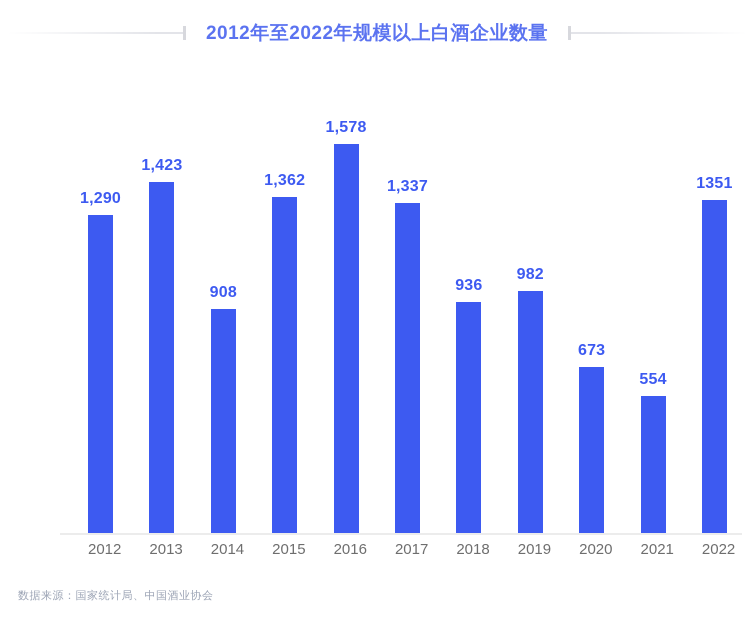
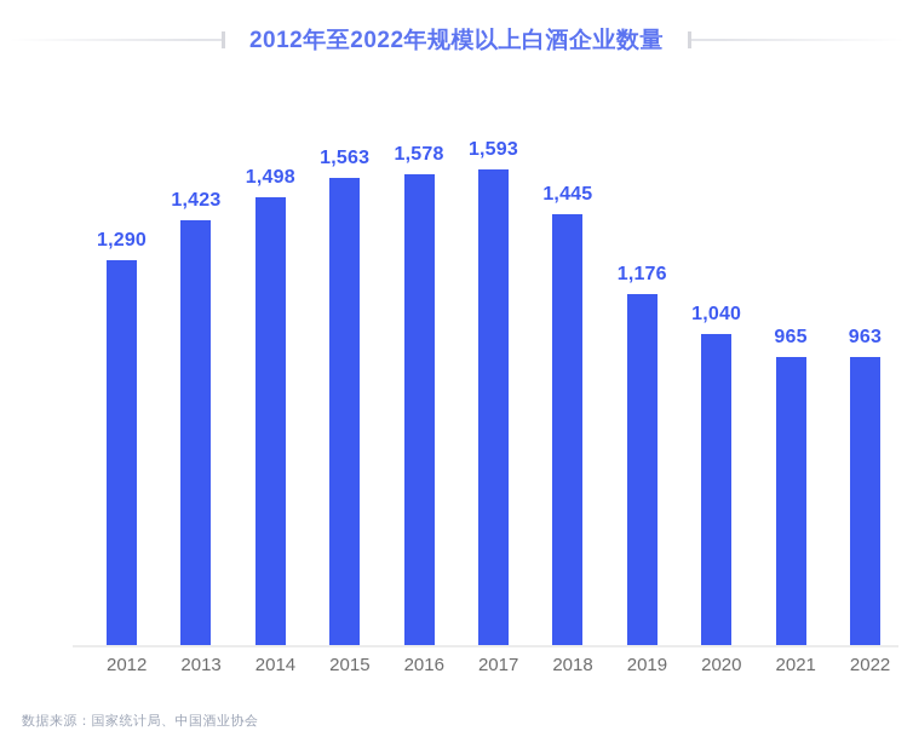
2014: 908 -> 1,498
2015: 1,362 -> 1,563
2017: 1,337 -> 1,593
2018: 936 -> 1,445
2019: 982 -> 1,176
2020: 673 -> 1,040
2021: 554 -> 965
2022: 1351 -> 963
